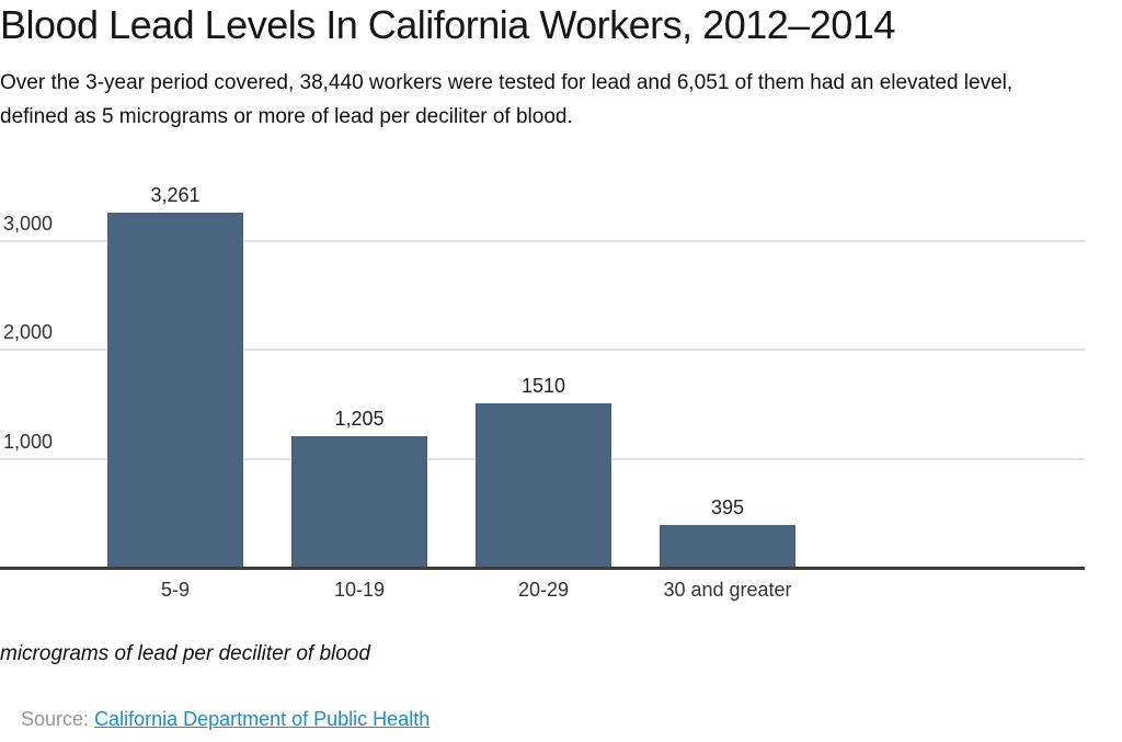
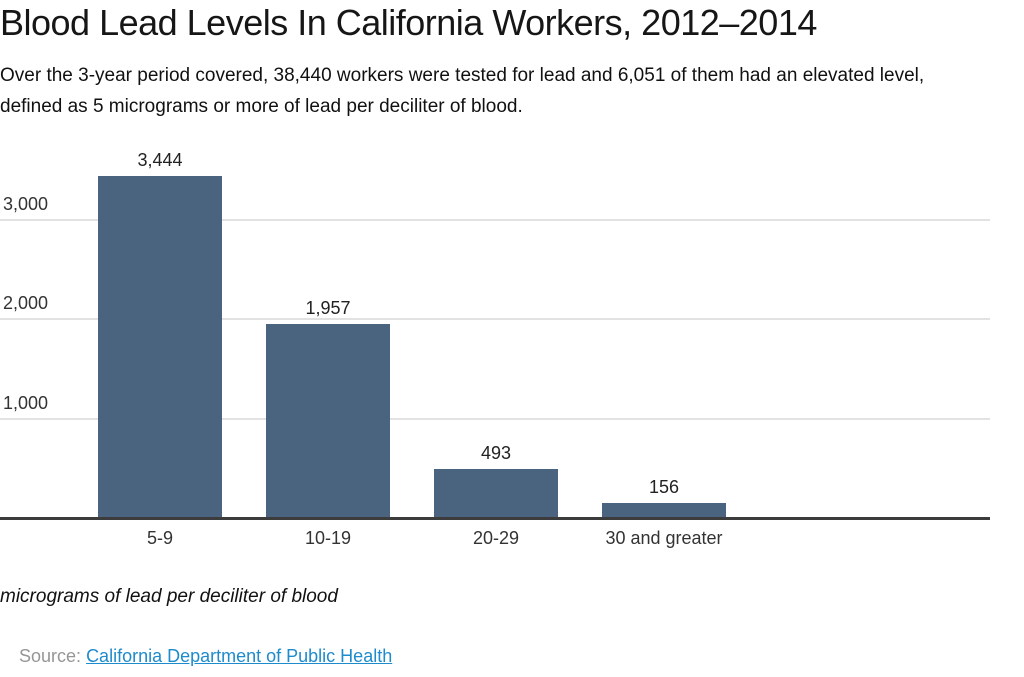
5-9: 3,261 -> 3,444
10-19: 1,205 -> 1,957
20-29: 1510 -> 493
30 and greater: 395 -> 156
